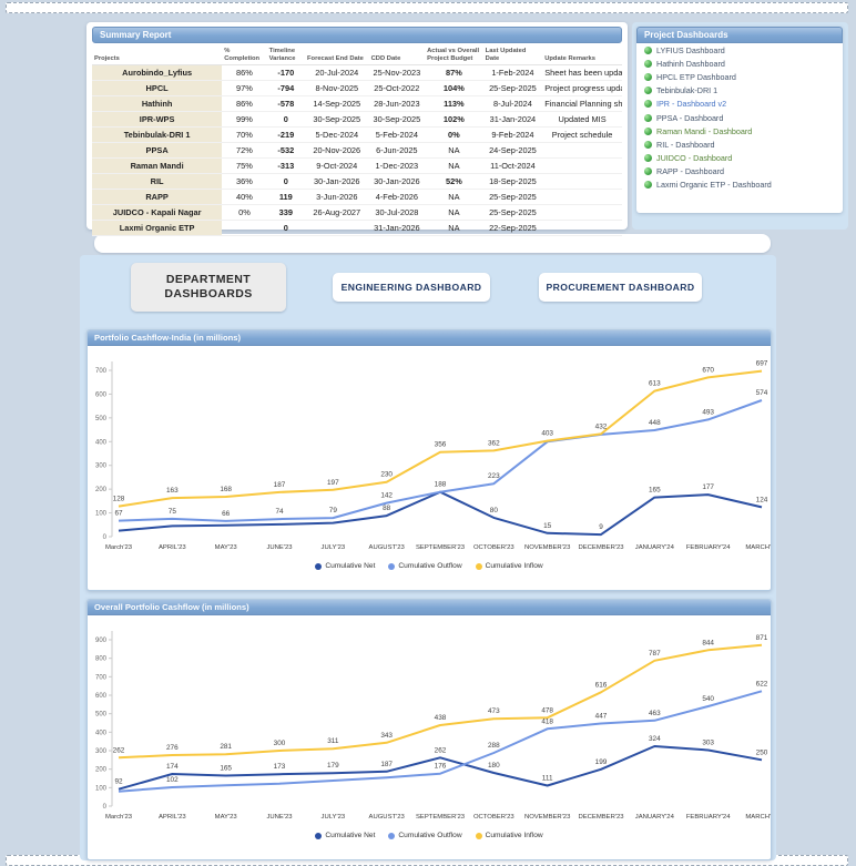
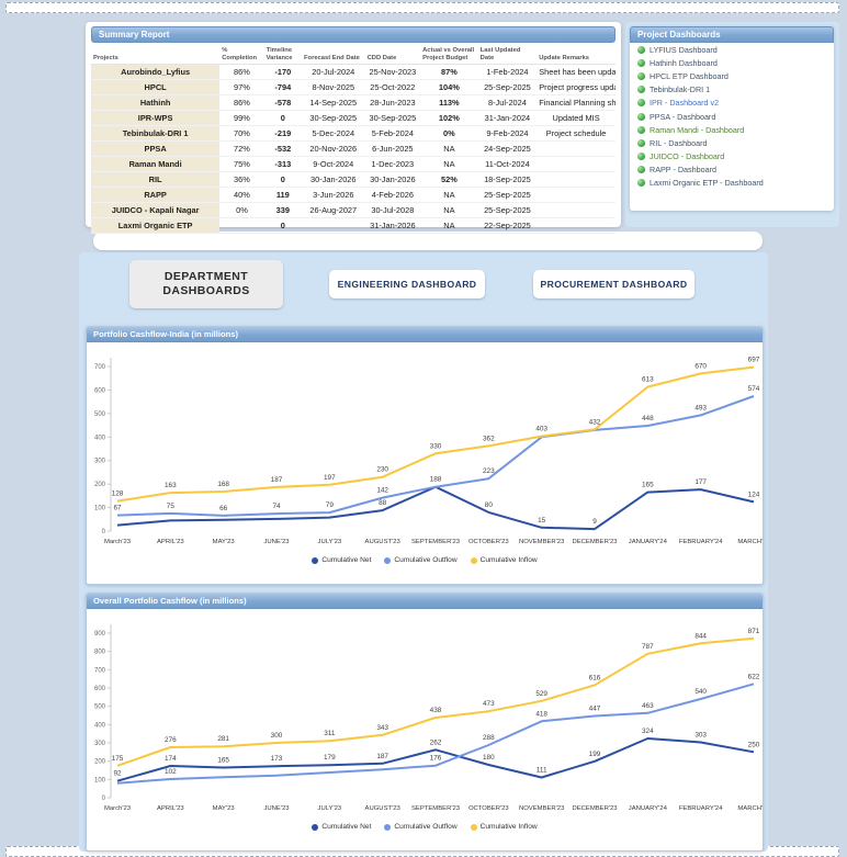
Portfolio Cashflow-India (in millions)/Cumulative Inflow/SEPTEMBER'23: 356 -> 330
Overall Portfolio Cashflow (in millions)/Cumulative Inflow/March'23: 262 -> 175
Overall Portfolio Cashflow (in millions)/Cumulative Inflow/NOVEMBER'23: 478 -> 529
